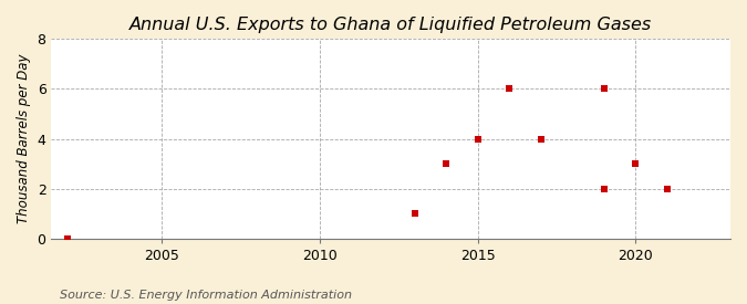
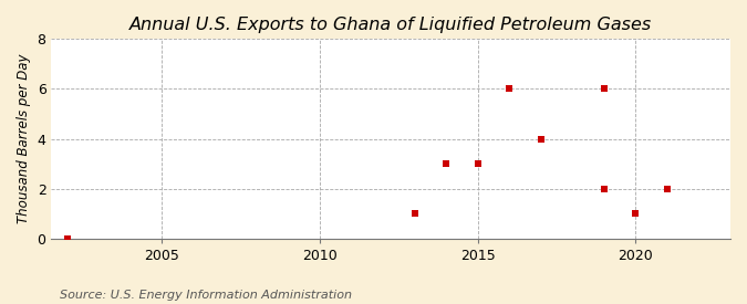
2015: 4 -> 3
2020: 3 -> 1
